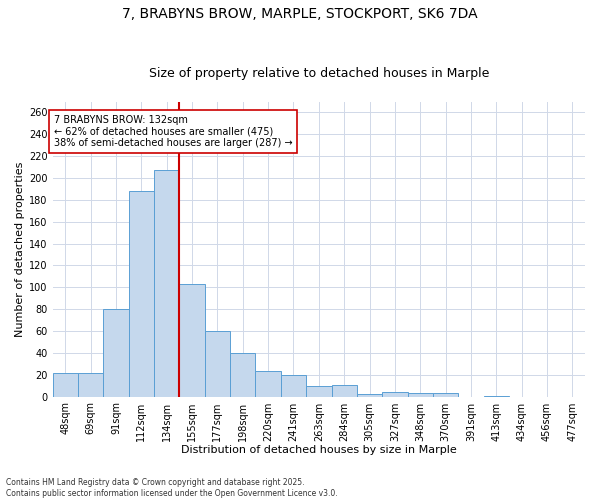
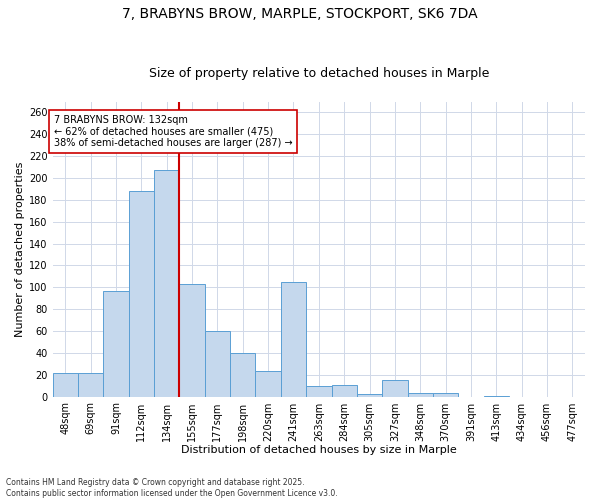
91sqm: 80 -> 97
241sqm: 20 -> 105
327sqm: 4 -> 15
